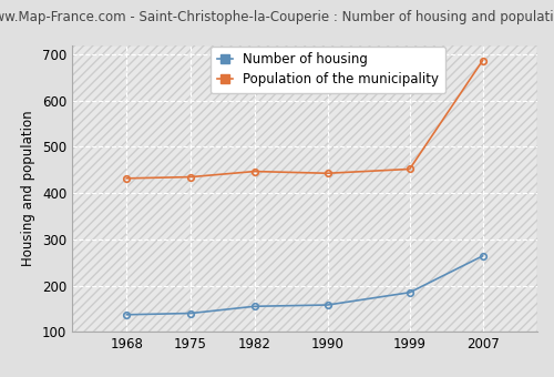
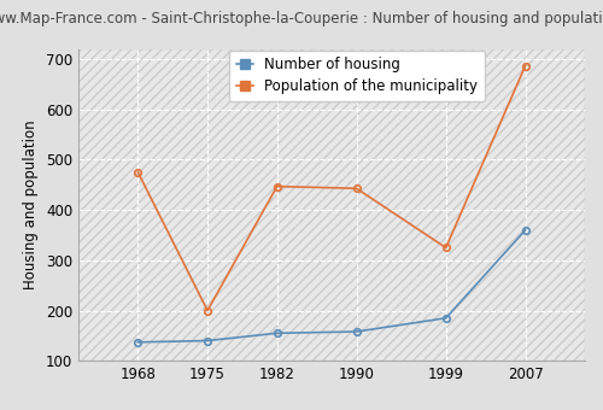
Population of the municipality/1968: 432 -> 475
Population of the municipality/1975: 435 -> 200
Population of the municipality/1999: 452 -> 325
Number of housing/2007: 264 -> 360
